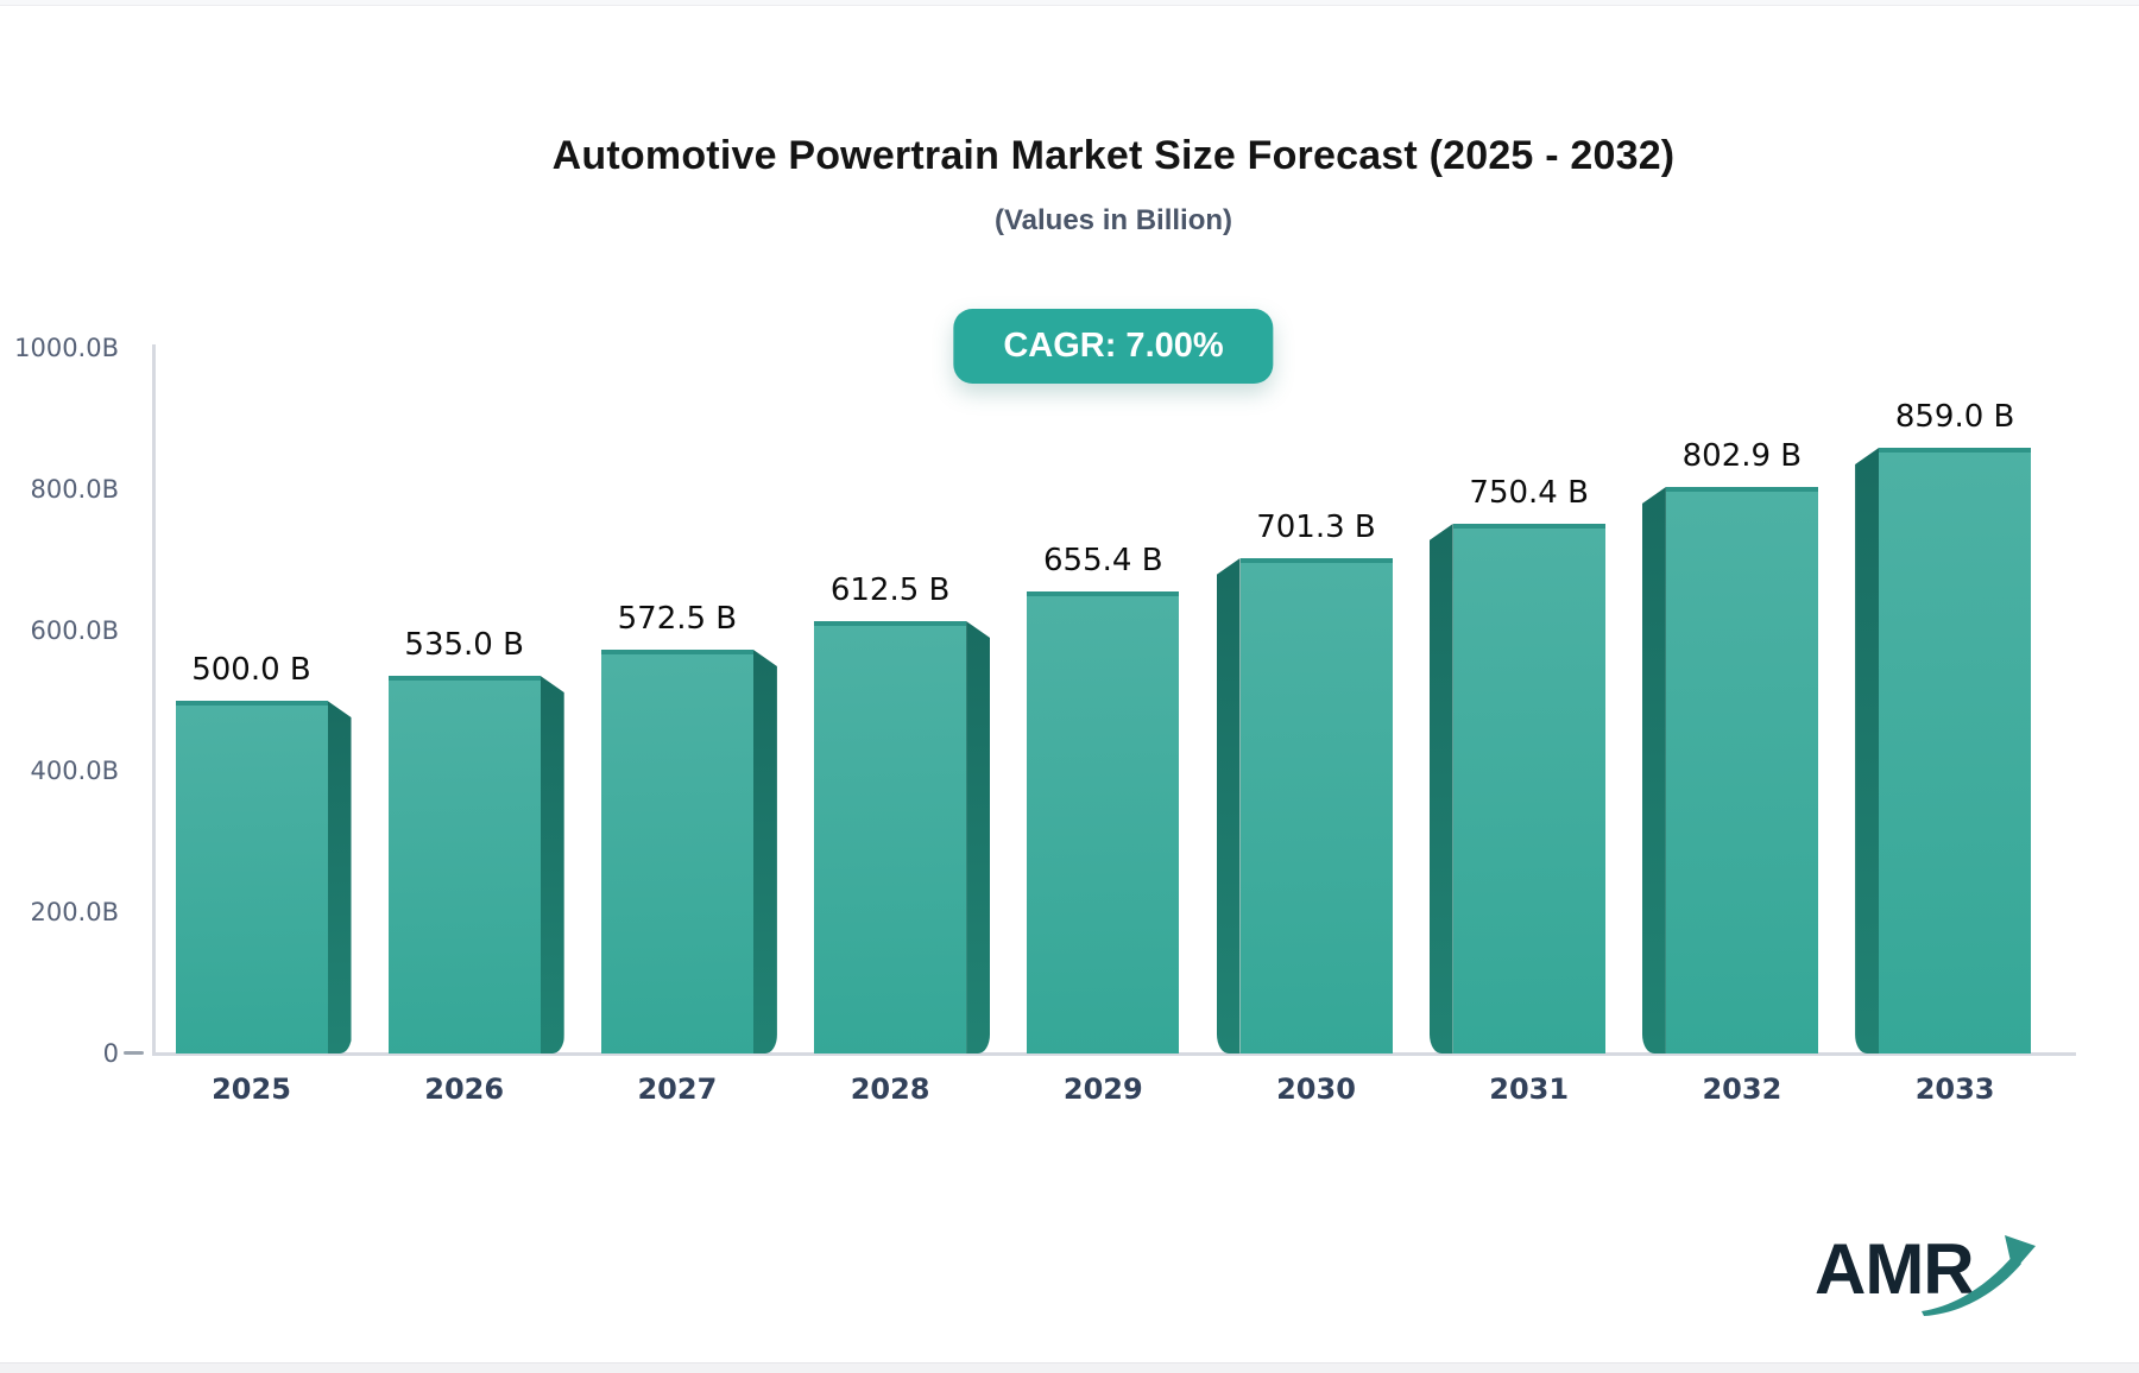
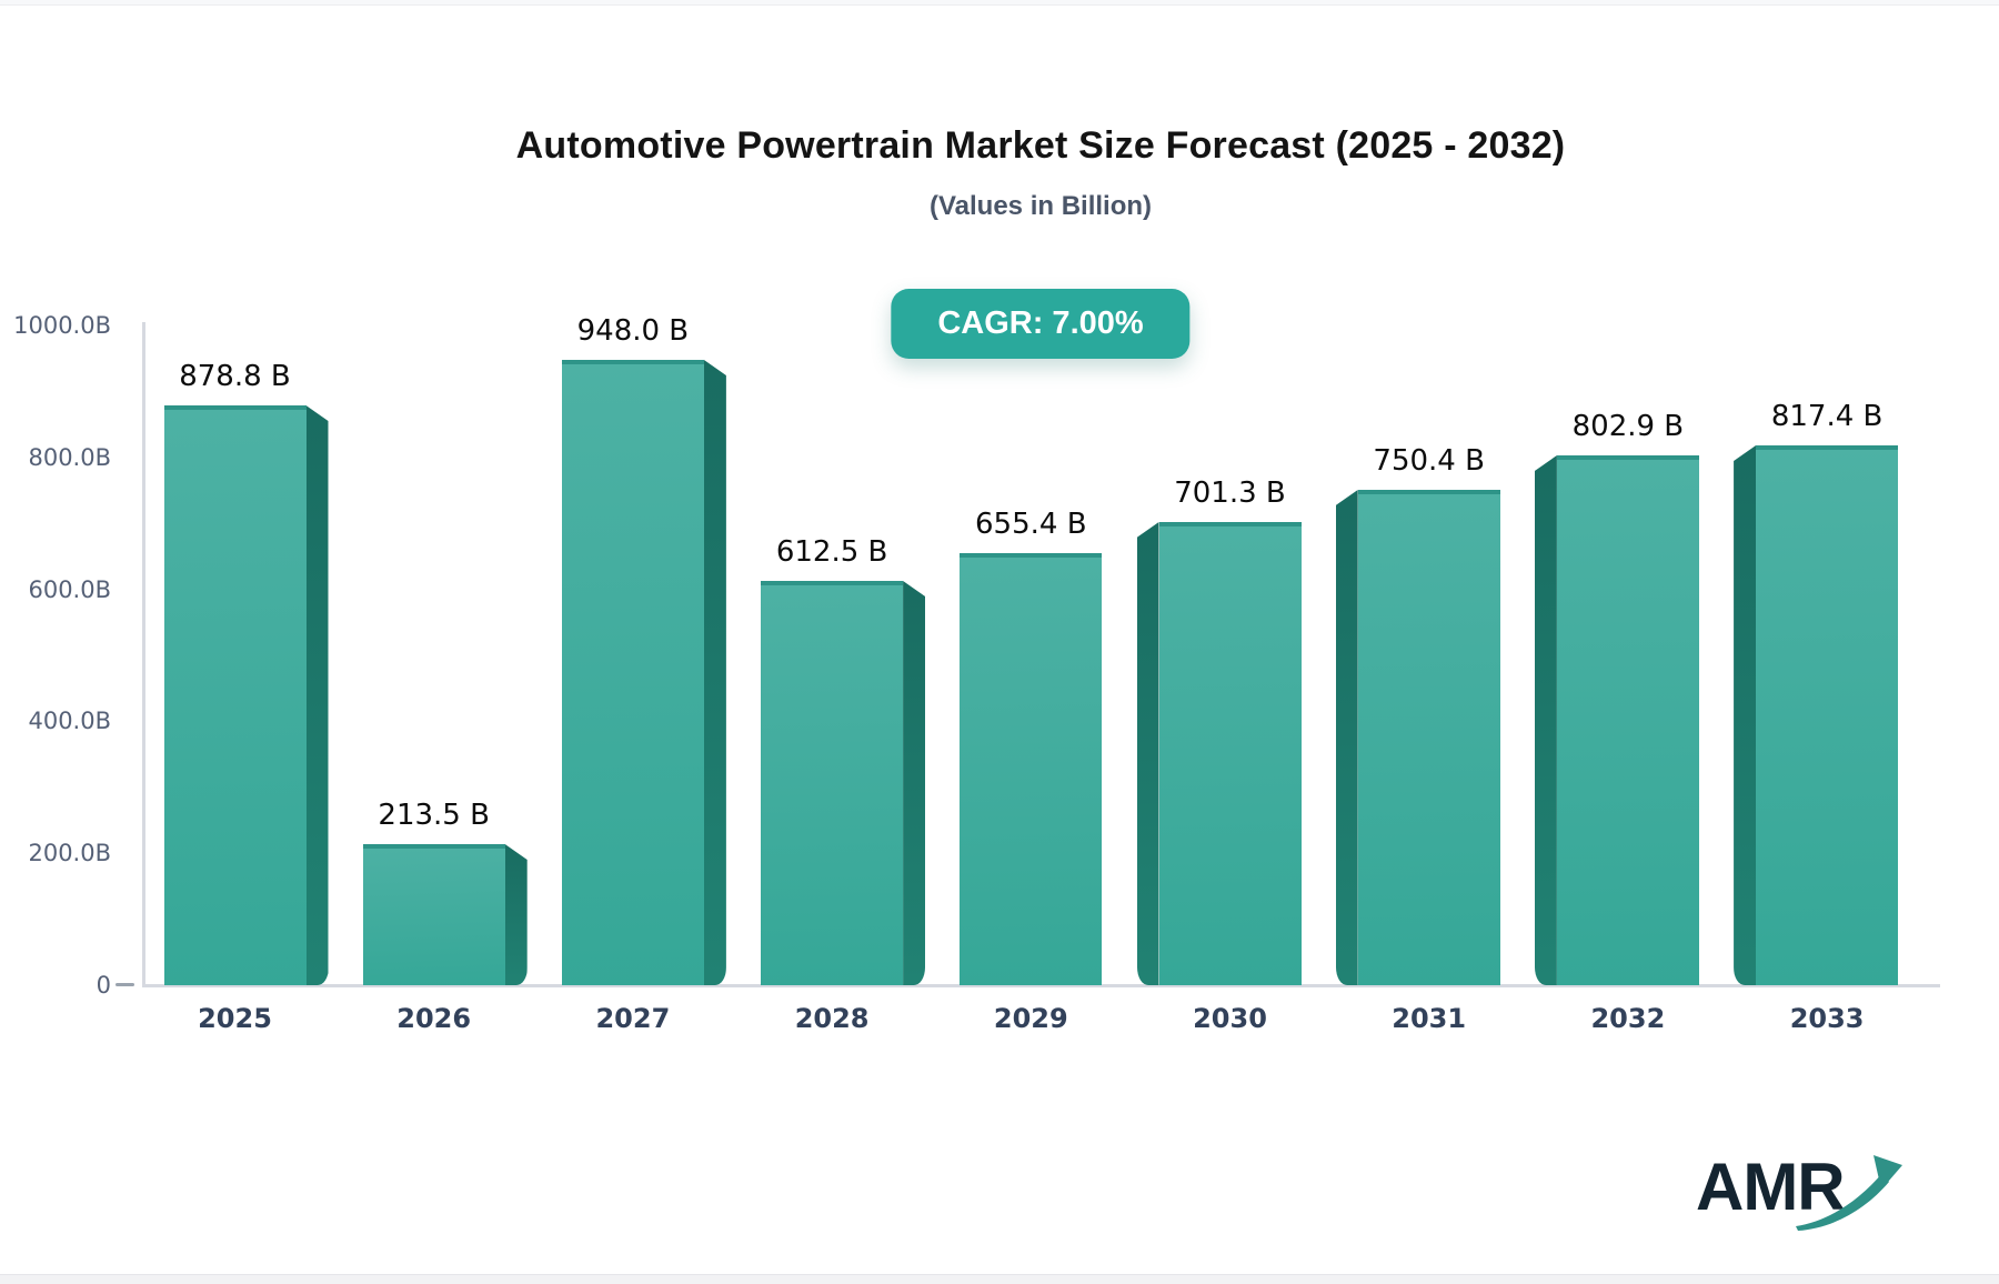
2025: 500.0 -> 878.8
2026: 535.0 -> 213.5
2027: 572.5 -> 948.0
2033: 859.0 -> 817.4
